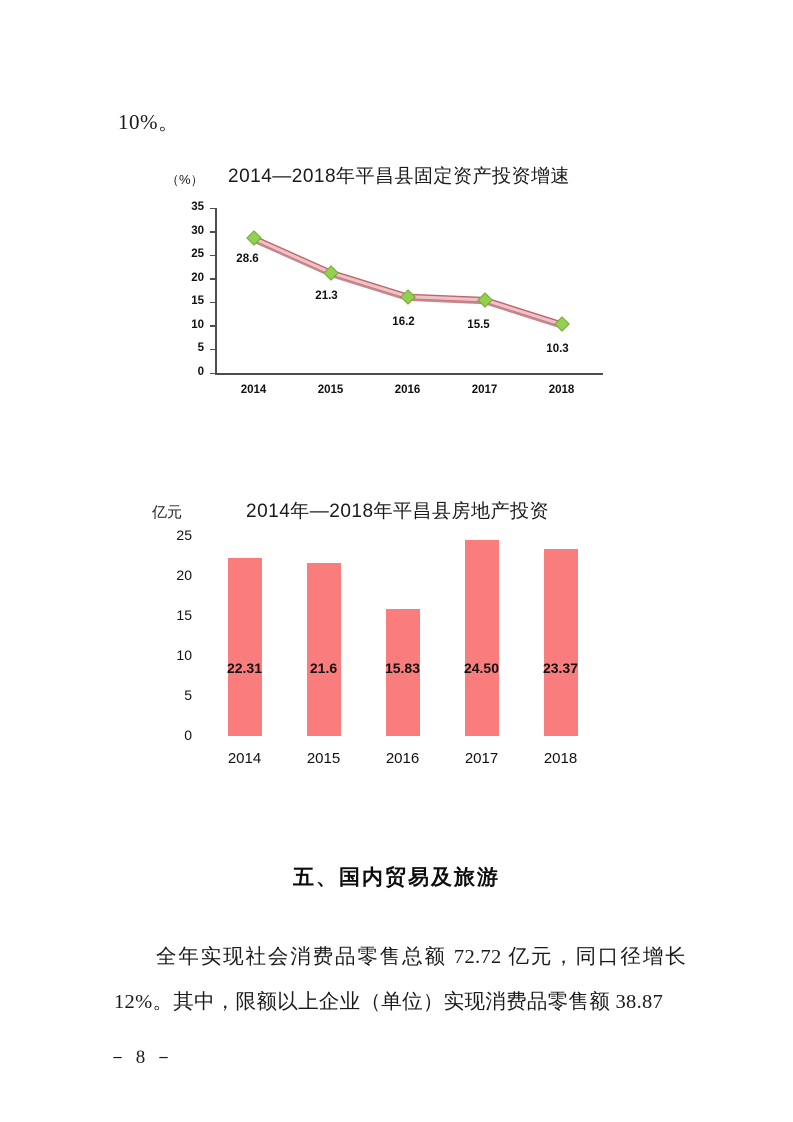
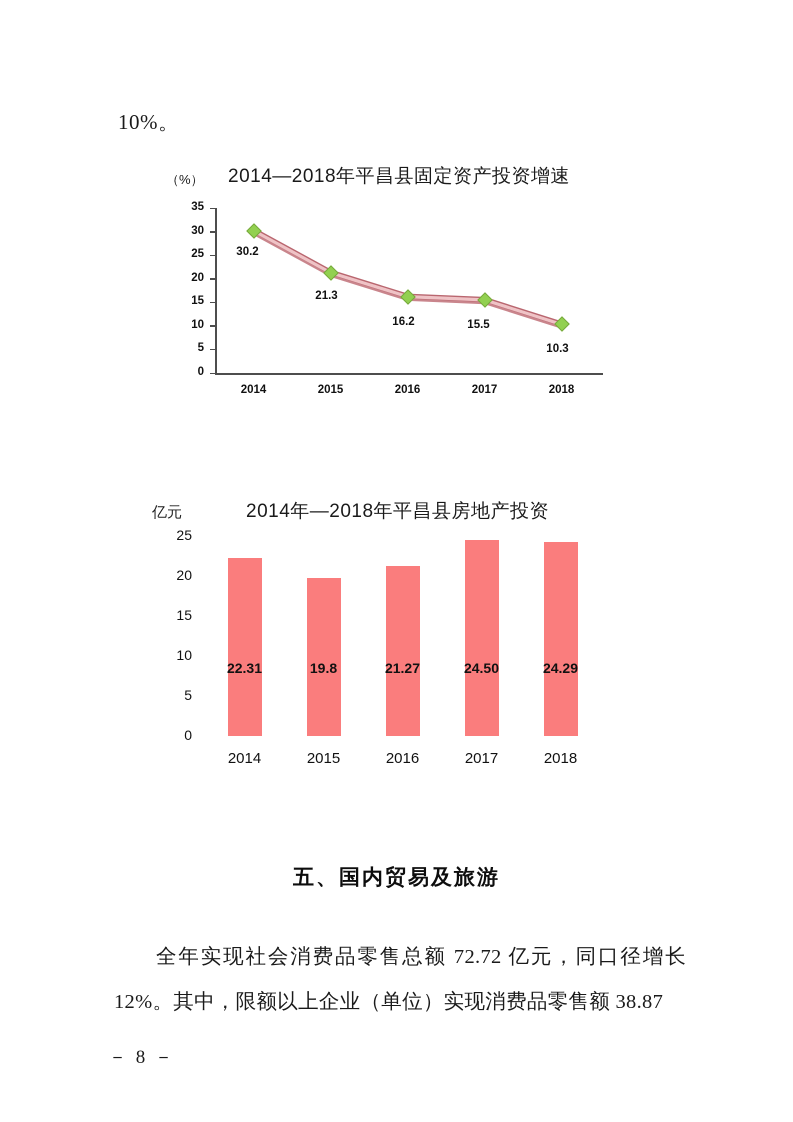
2014—2018年平昌县固定资产投资增速/2014: 28.6 -> 30.2
2014年—2018年平昌县房地产投资/2015: 21.6 -> 19.8
2014年—2018年平昌县房地产投资/2016: 15.83 -> 21.27
2014年—2018年平昌县房地产投资/2018: 23.37 -> 24.29
